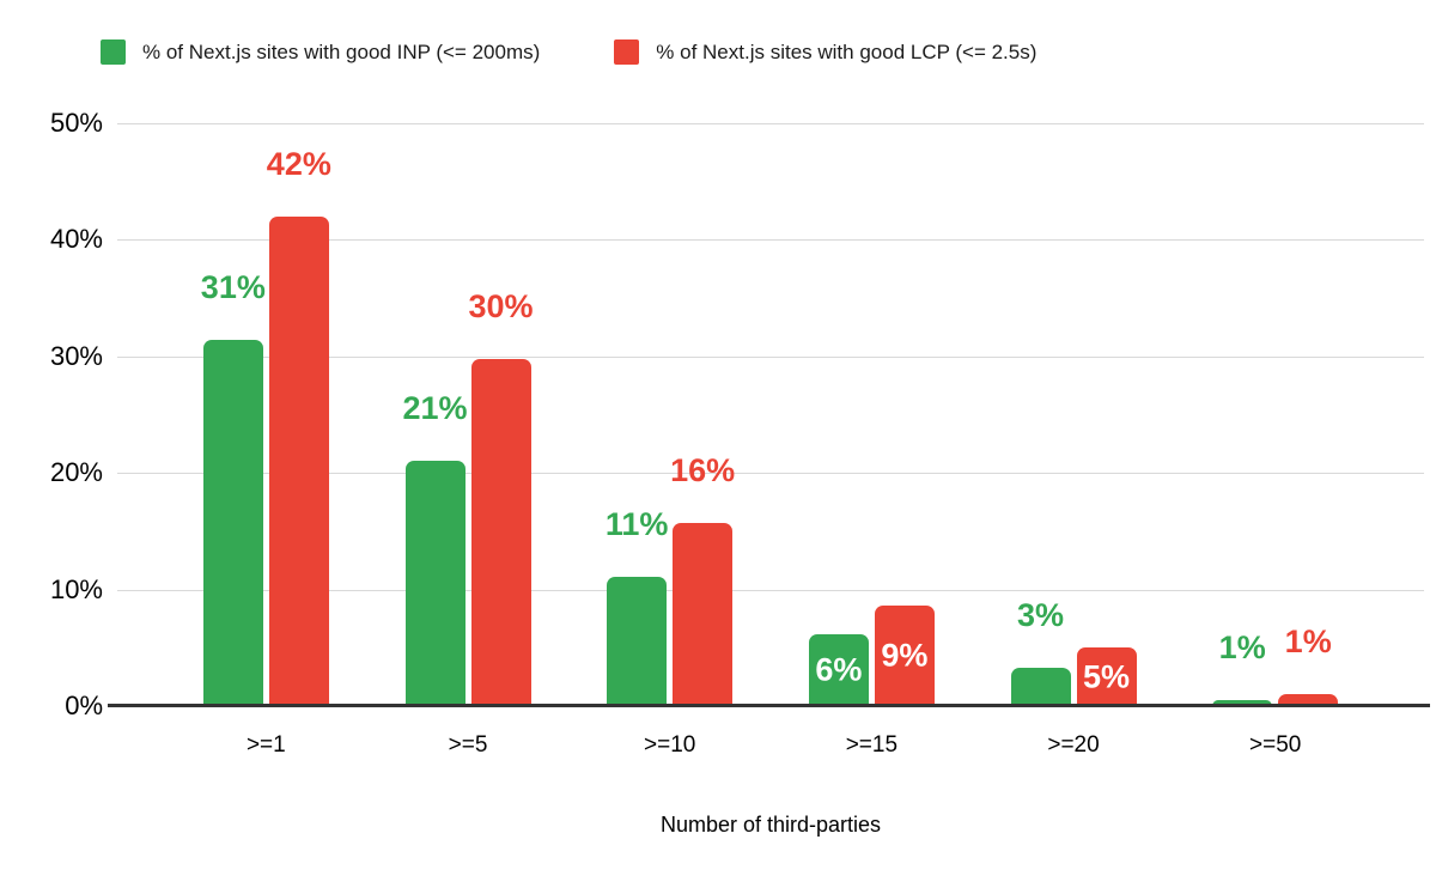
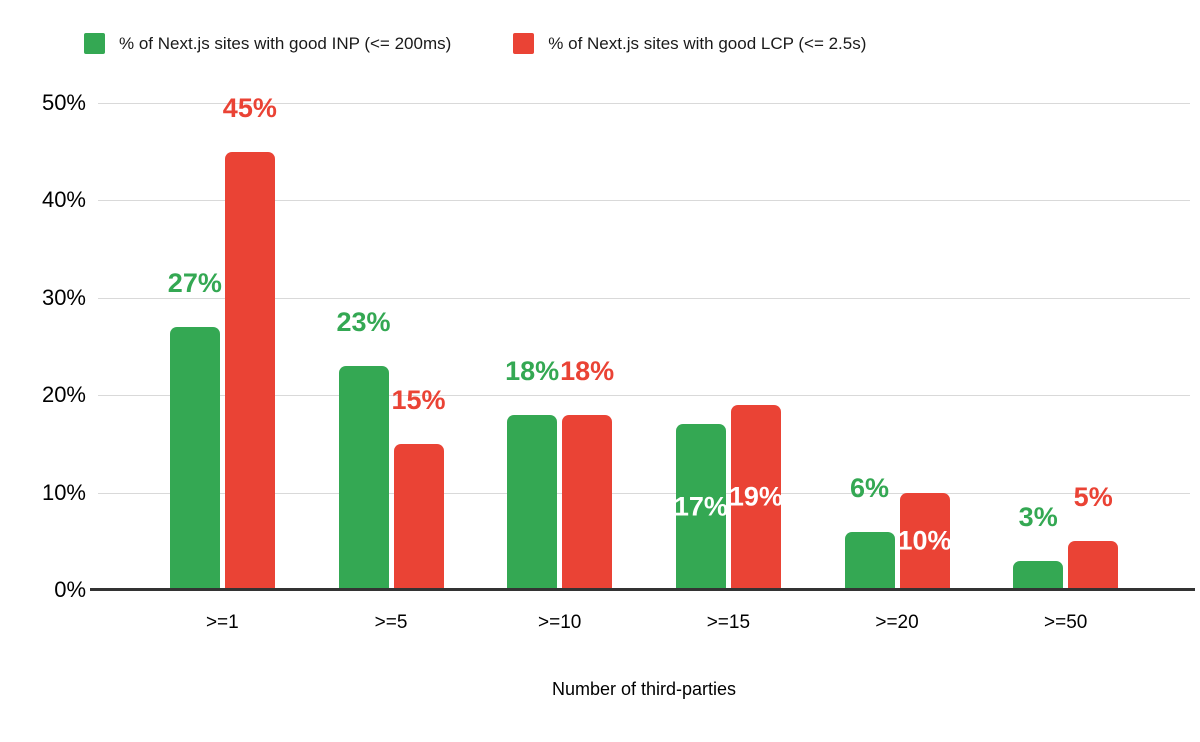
% of Next.js sites with good INP (<= 200ms)/>=1: 31% -> 27%
% of Next.js sites with good LCP (<= 2.5s)/>=1: 42% -> 45%
% of Next.js sites with good INP (<= 200ms)/>=5: 21% -> 23%
% of Next.js sites with good LCP (<= 2.5s)/>=5: 30% -> 15%
% of Next.js sites with good INP (<= 200ms)/>=10: 11% -> 18%
% of Next.js sites with good LCP (<= 2.5s)/>=10: 16% -> 18%
% of Next.js sites with good INP (<= 200ms)/>=15: 6% -> 17%
% of Next.js sites with good LCP (<= 2.5s)/>=15: 9% -> 19%
% of Next.js sites with good INP (<= 200ms)/>=20: 3% -> 6%
% of Next.js sites with good LCP (<= 2.5s)/>=20: 5% -> 10%
% of Next.js sites with good INP (<= 200ms)/>=50: 1% -> 3%
% of Next.js sites with good LCP (<= 2.5s)/>=50: 1% -> 5%
